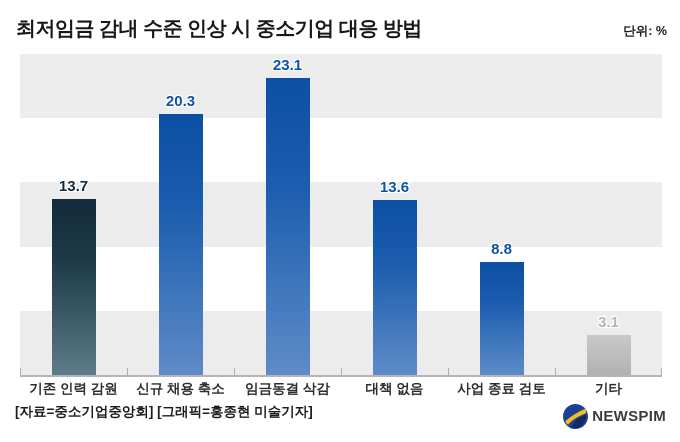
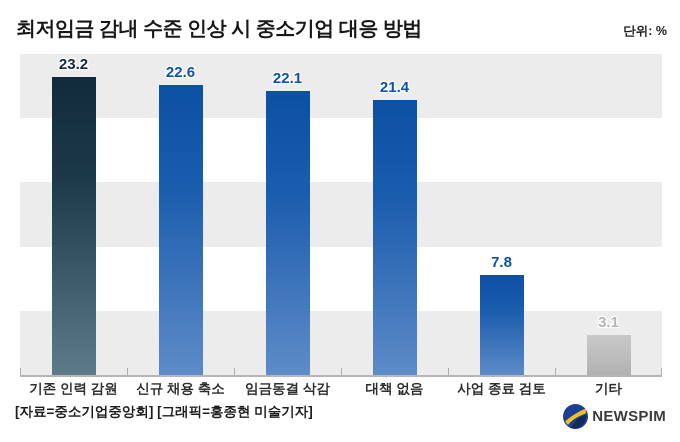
기존 인력 감원: 13.7 -> 23.2
신규 채용 축소: 20.3 -> 22.6
임금동결 삭감: 23.1 -> 22.1
대책 없음: 13.6 -> 21.4
사업 종료 검토: 8.8 -> 7.8
